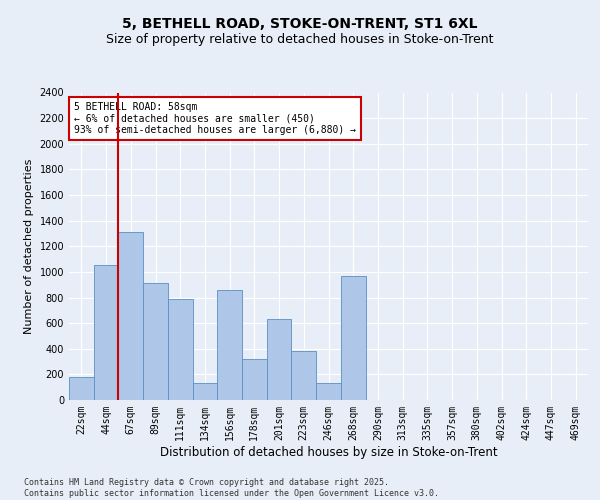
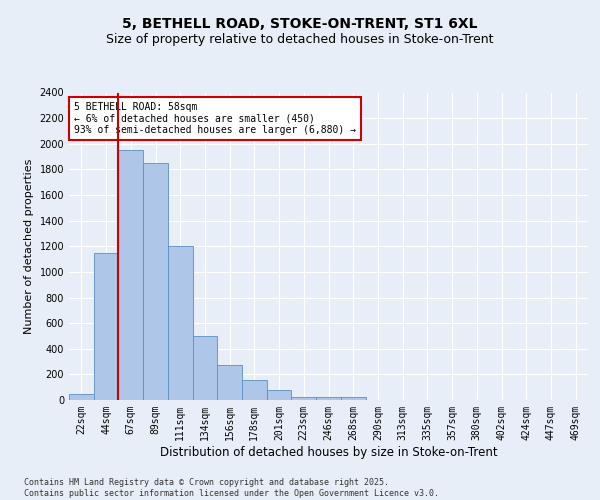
22sqm: 180 -> 50
44sqm: 1050 -> 1150
67sqm: 1310 -> 1950
89sqm: 910 -> 1850
111sqm: 790 -> 1200
134sqm: 130 -> 500
156sqm: 860 -> 270
178sqm: 320 -> 160
201sqm: 630 -> 80
223sqm: 380 -> 20
246sqm: 130 -> 20
268sqm: 970 -> 20
